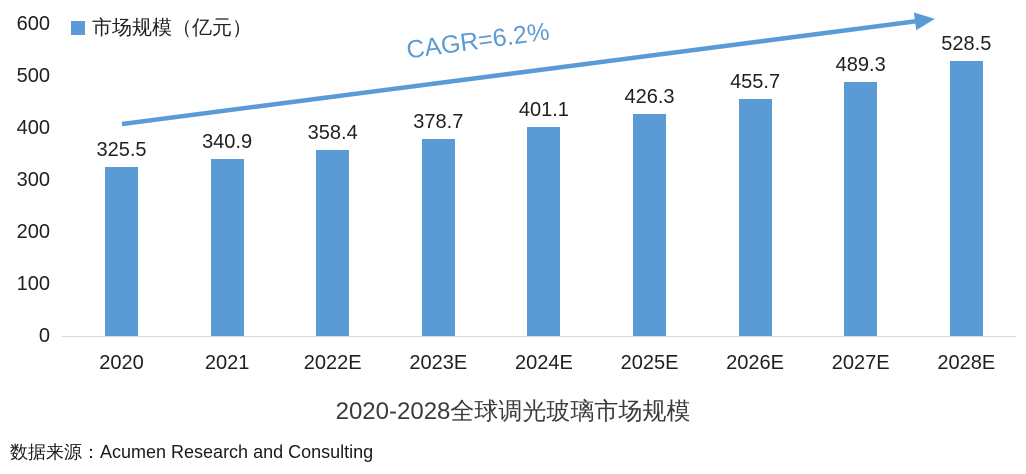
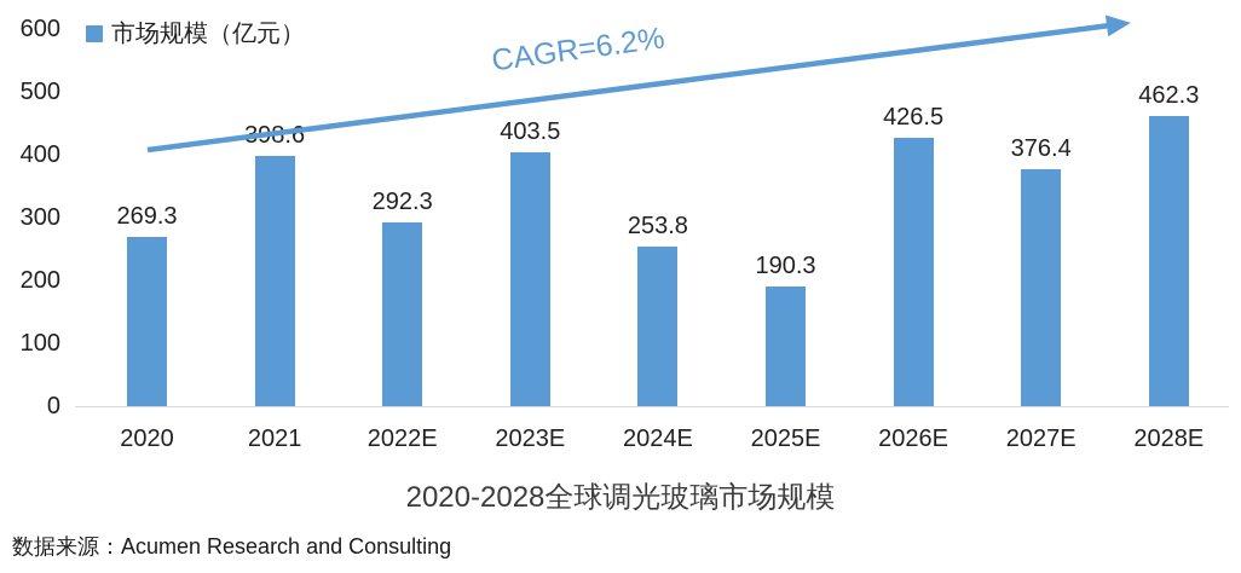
2020: 325.5 -> 269.3
2021: 340.9 -> 398.6
2022E: 358.4 -> 292.3
2023E: 378.7 -> 403.5
2024E: 401.1 -> 253.8
2025E: 426.3 -> 190.3
2026E: 455.7 -> 426.5
2027E: 489.3 -> 376.4
2028E: 528.5 -> 462.3
